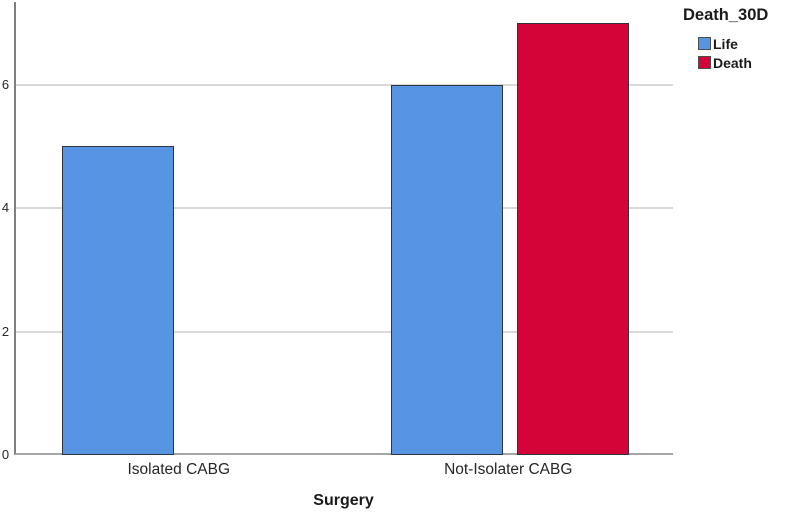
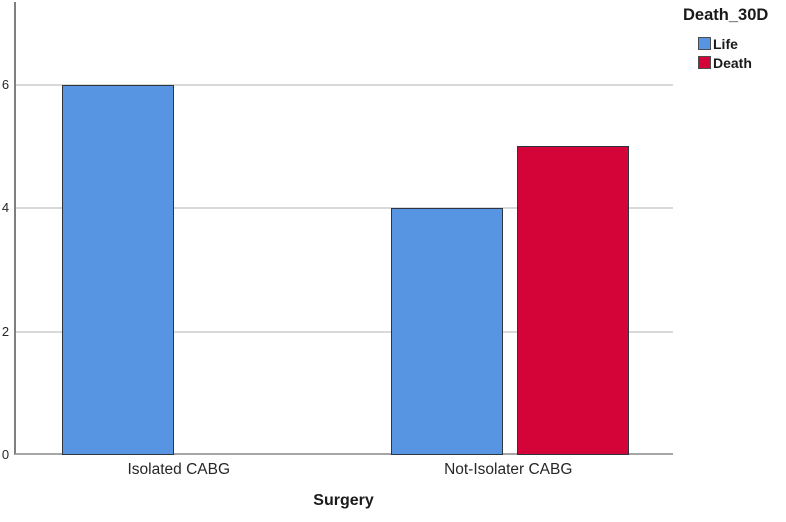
Life/Isolated CABG: 5 -> 6
Life/Not-Isolater CABG: 6 -> 4
Death/Not-Isolater CABG: 7 -> 5
